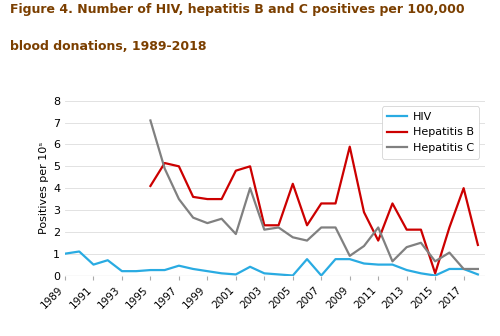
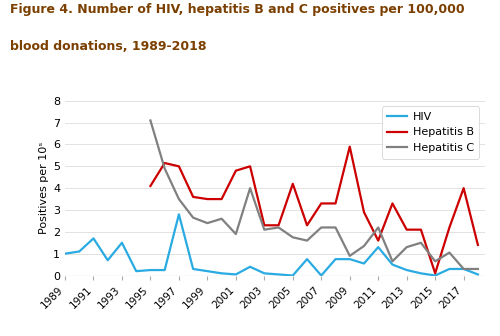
HIV/1991: 0.50 -> 1.70
HIV/1993: 0.20 -> 1.50
HIV/1997: 0.45 -> 2.80
HIV/2011: 0.50 -> 1.30
